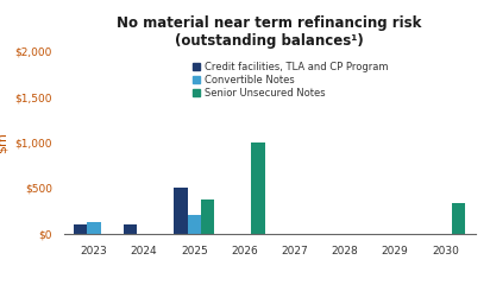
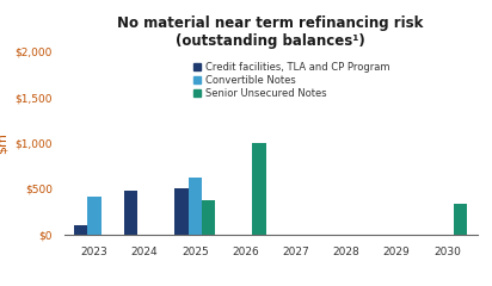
Convertible Notes/2023: $130 -> $420
Credit facilities, TLA and CP Program/2024: $100 -> $480
Convertible Notes/2025: $200 -> $620
